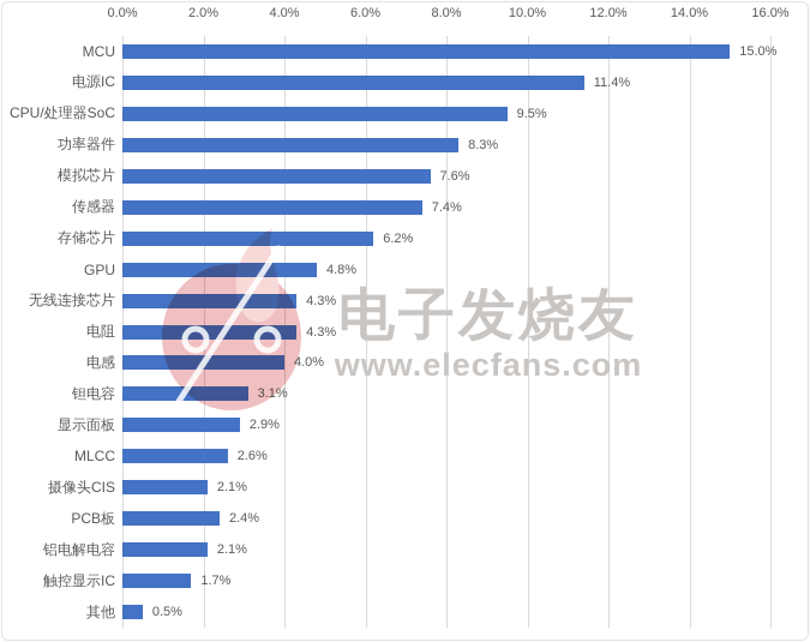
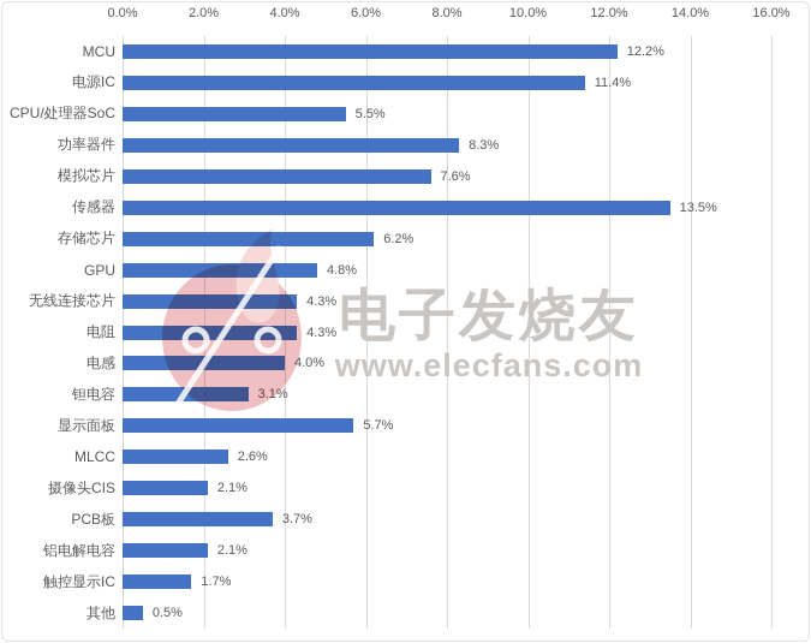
MCU: 15.0% -> 12.2%
CPU/处理器SoC: 9.5% -> 5.5%
传感器: 7.4% -> 13.5%
显示面板: 2.9% -> 5.7%
PCB板: 2.4% -> 3.7%
